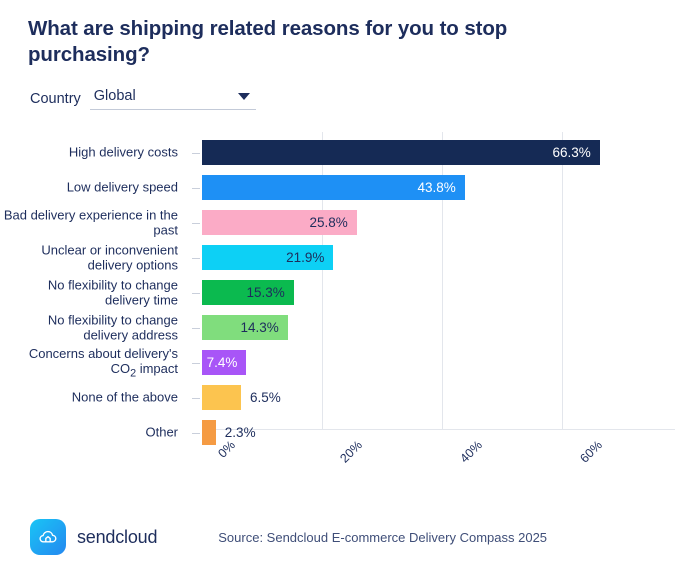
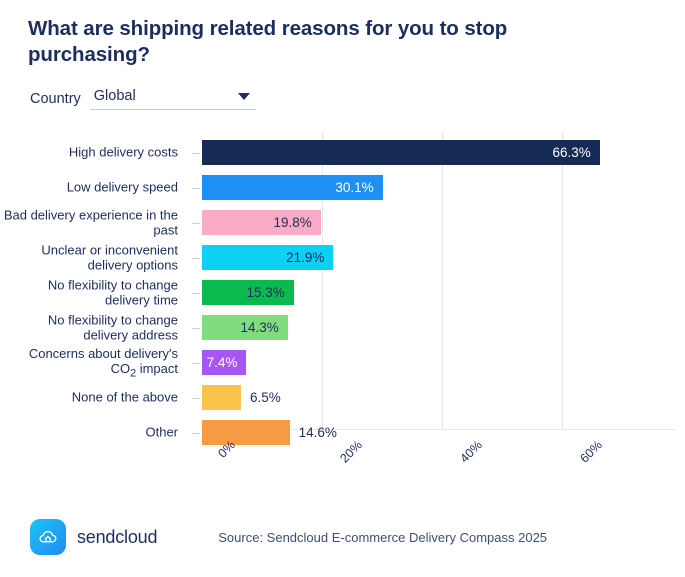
Low delivery speed: 43.8% -> 30.1%
Bad delivery experience in the past: 25.8% -> 19.8%
Other: 2.3% -> 14.6%
